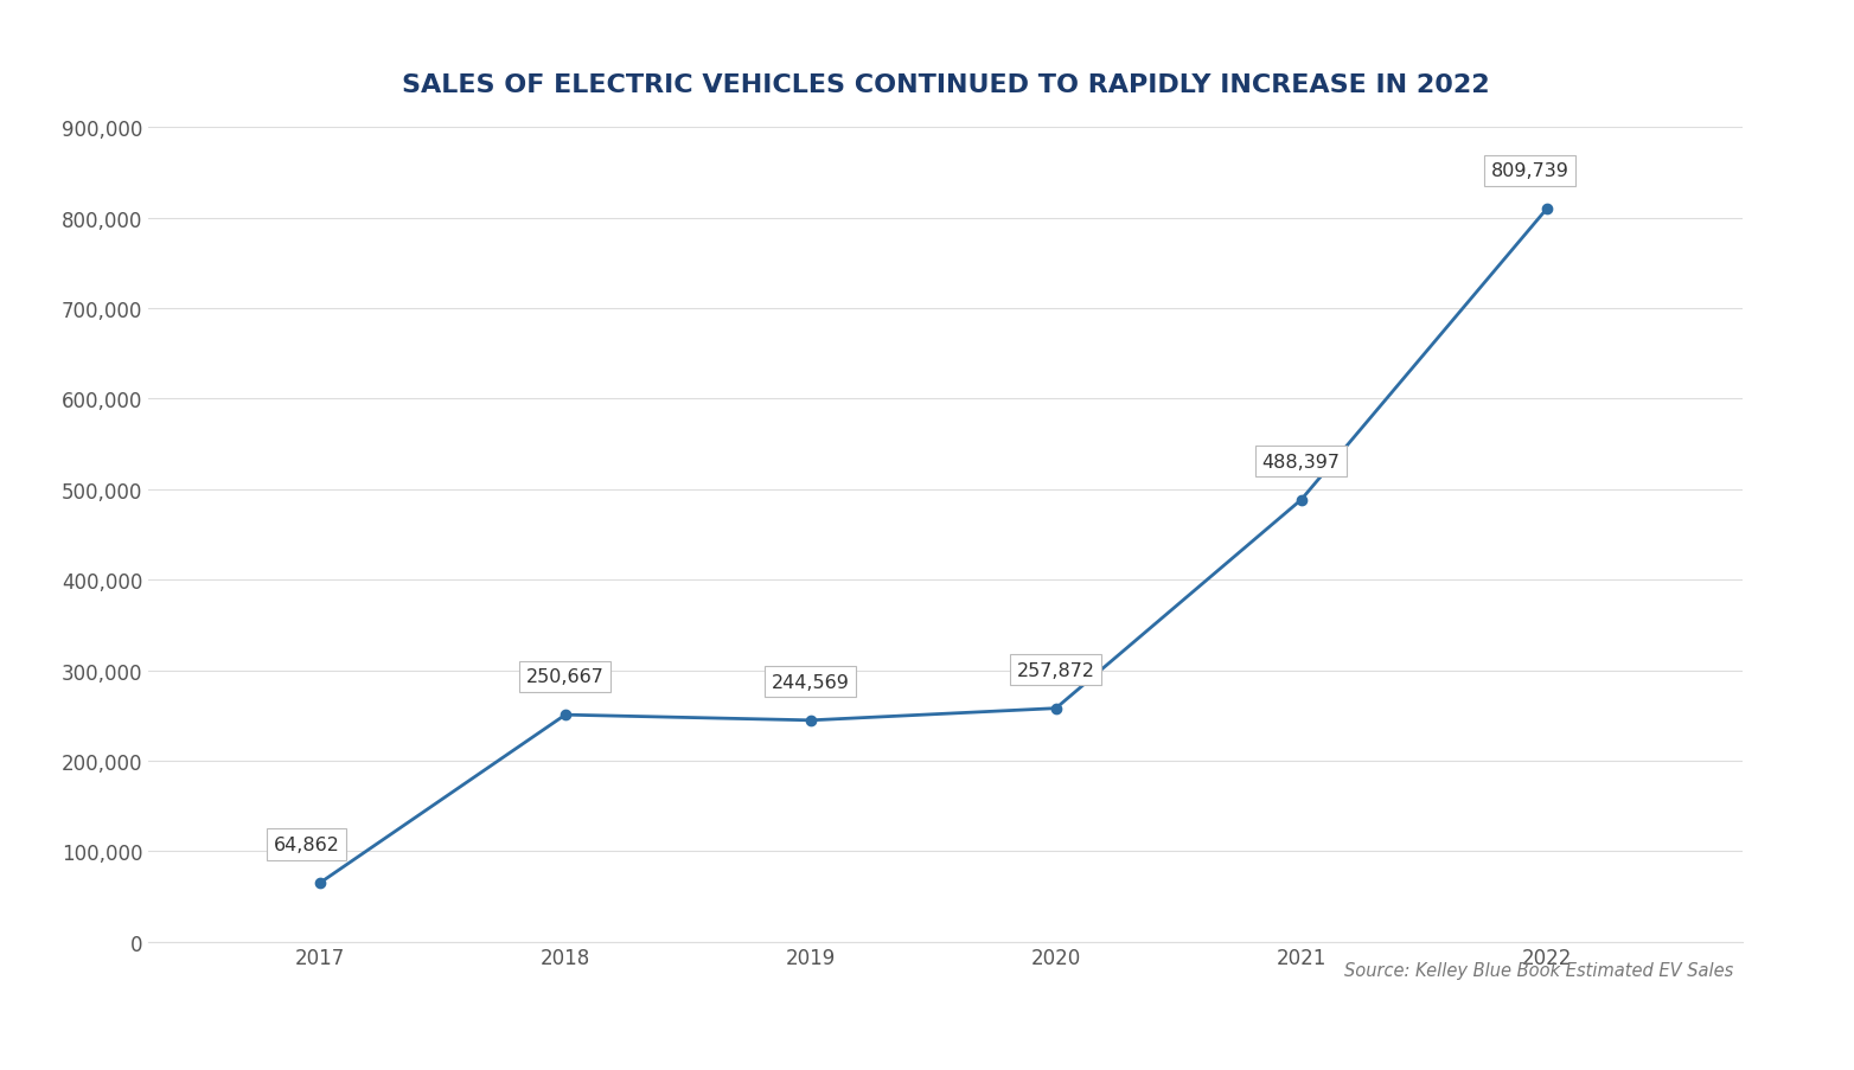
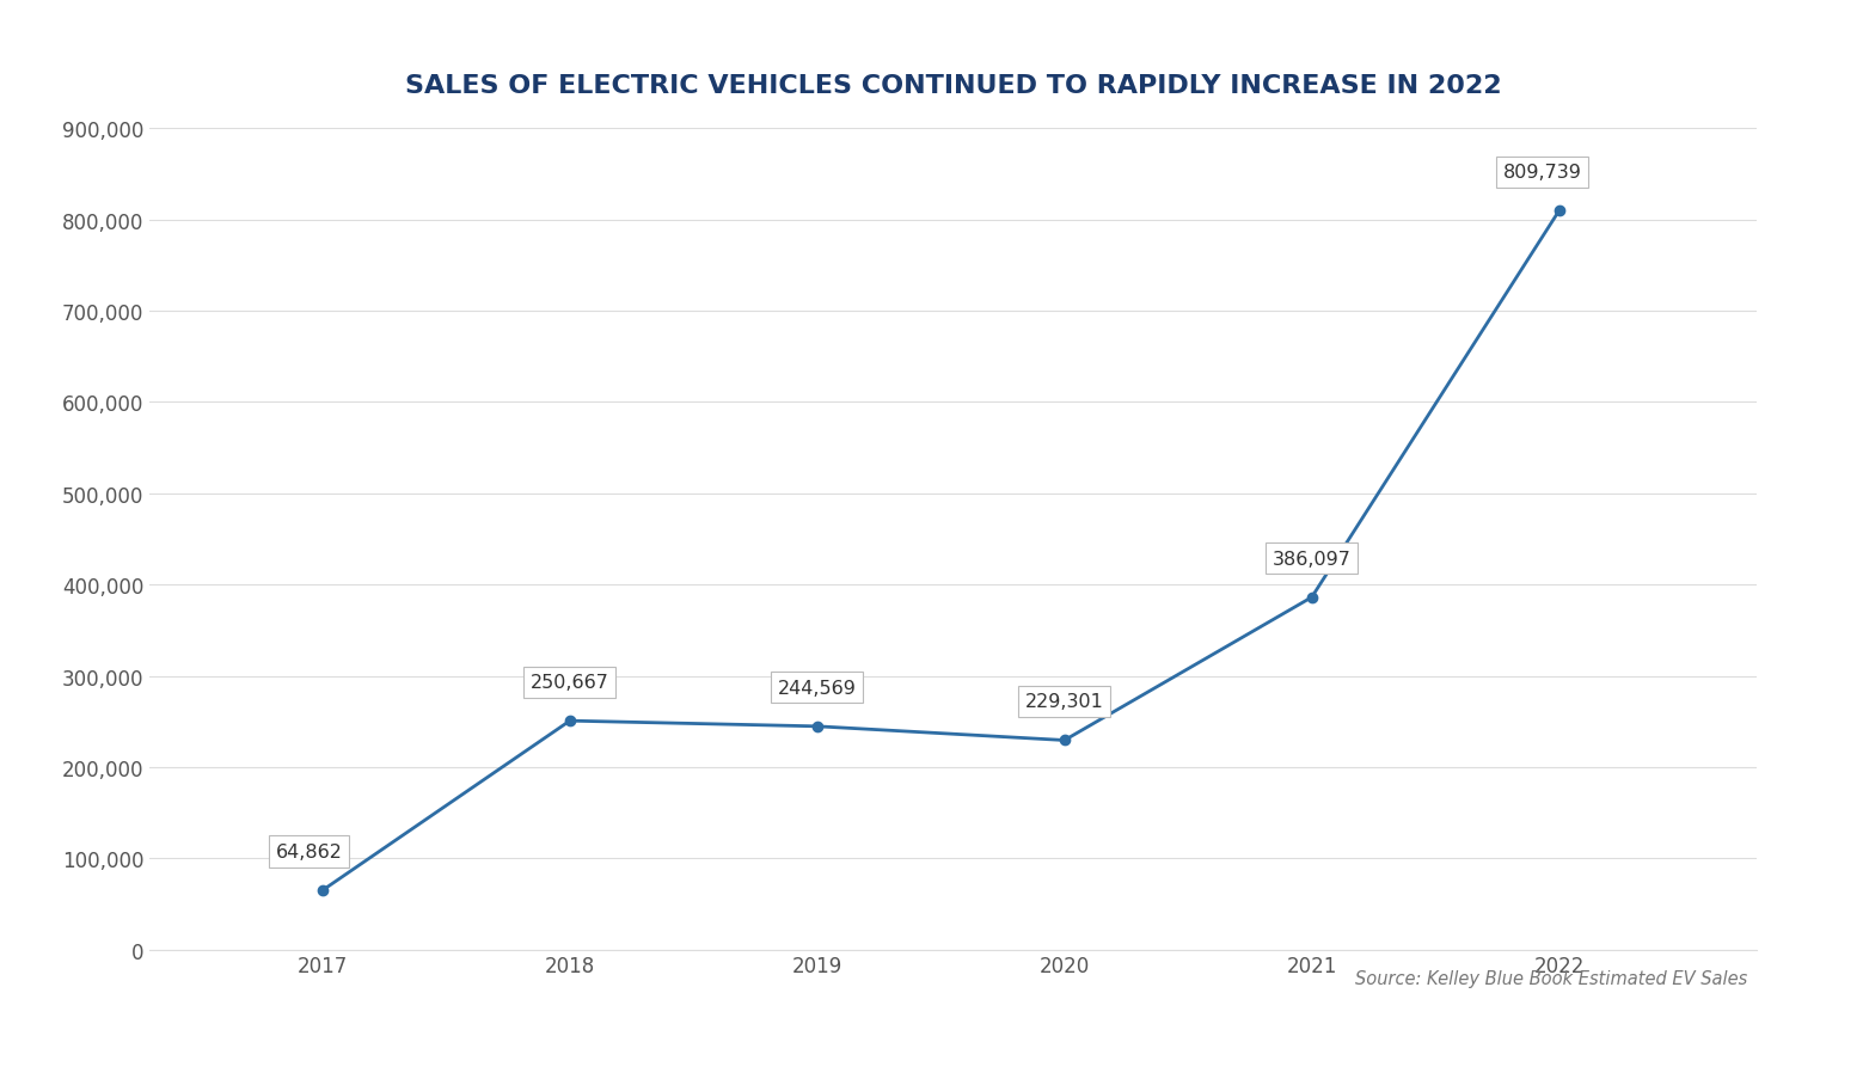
2020: 257,872 -> 229,301
2021: 488,397 -> 386,097
